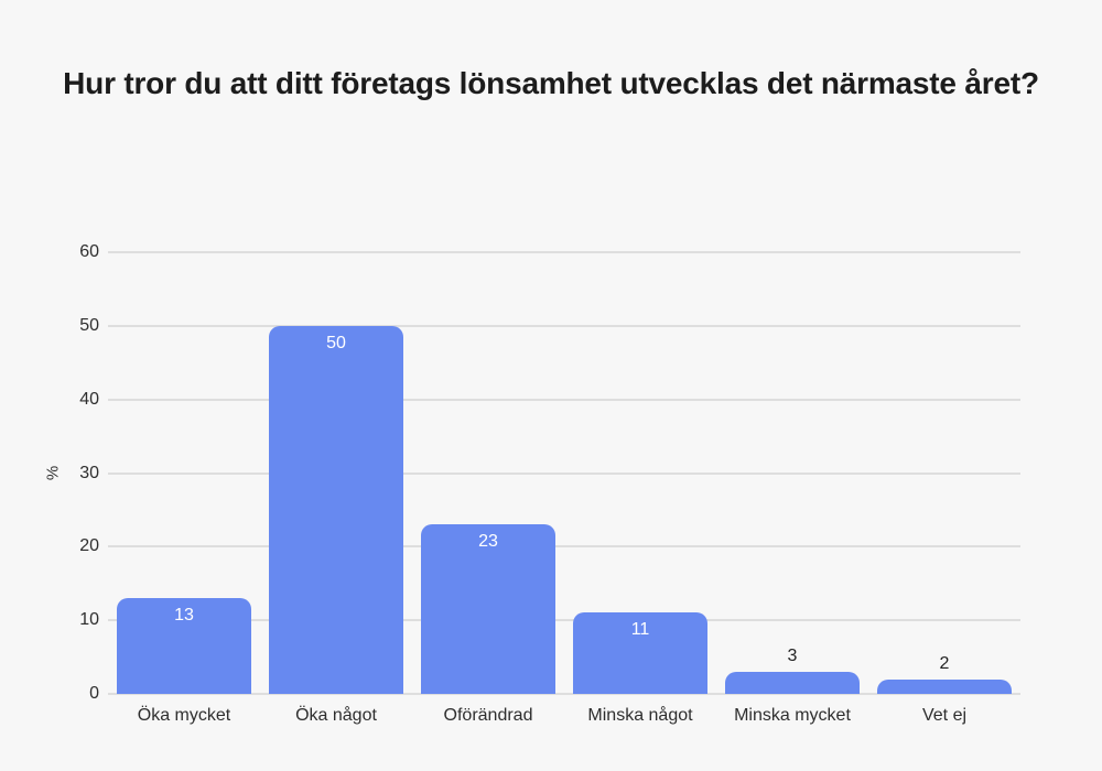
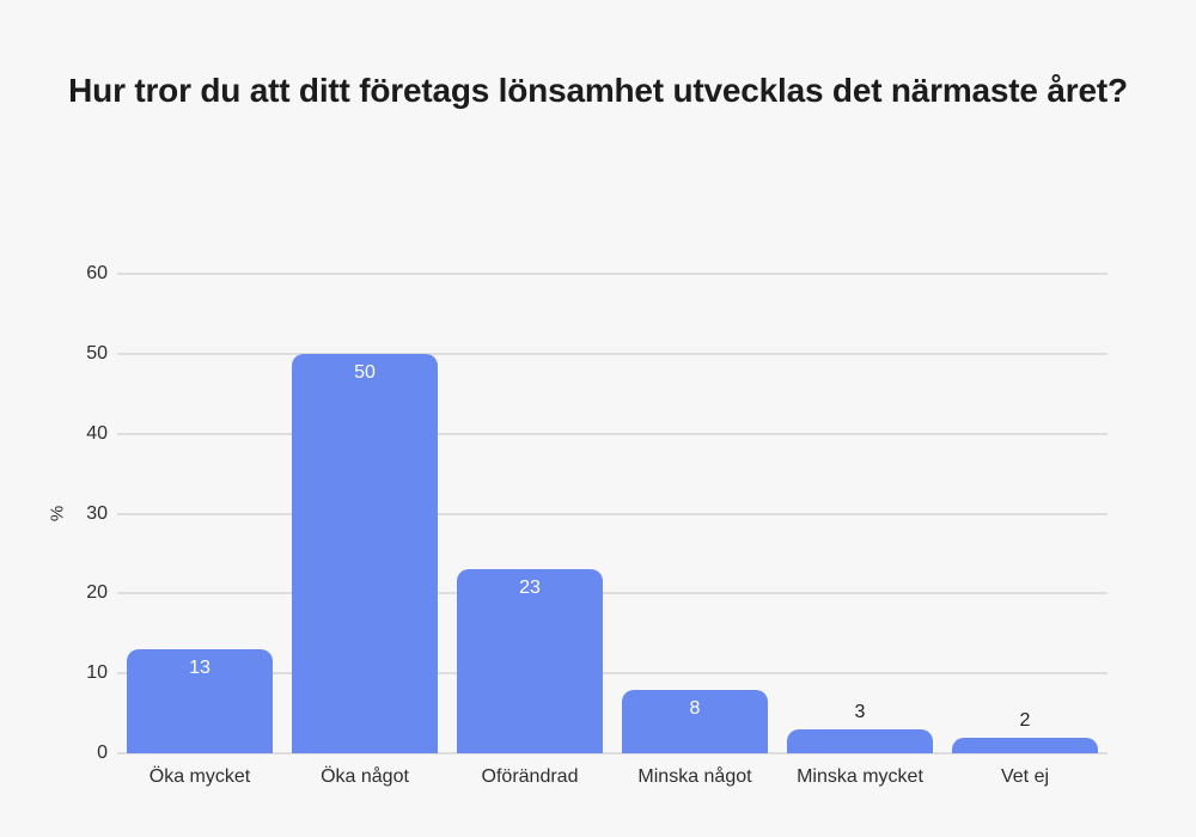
Minska något: 11 -> 8
